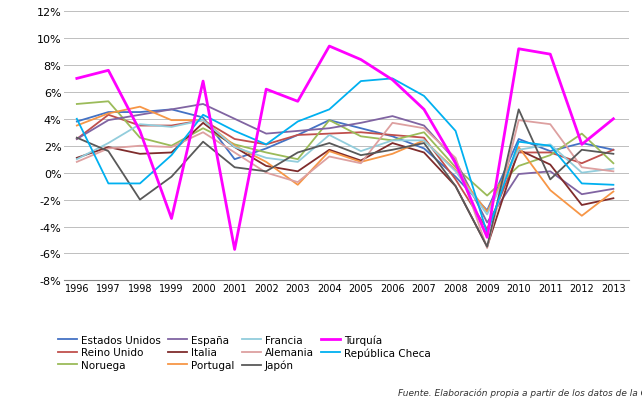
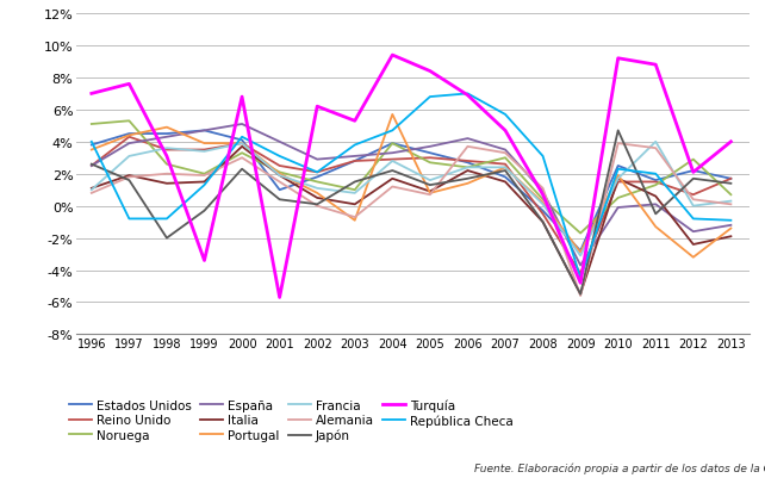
Francia/1997: 2.2% -> 3.1%
Portugal/2004: 1.6% -> 5.7%
Francia/2011: 2.1% -> 4.0%
